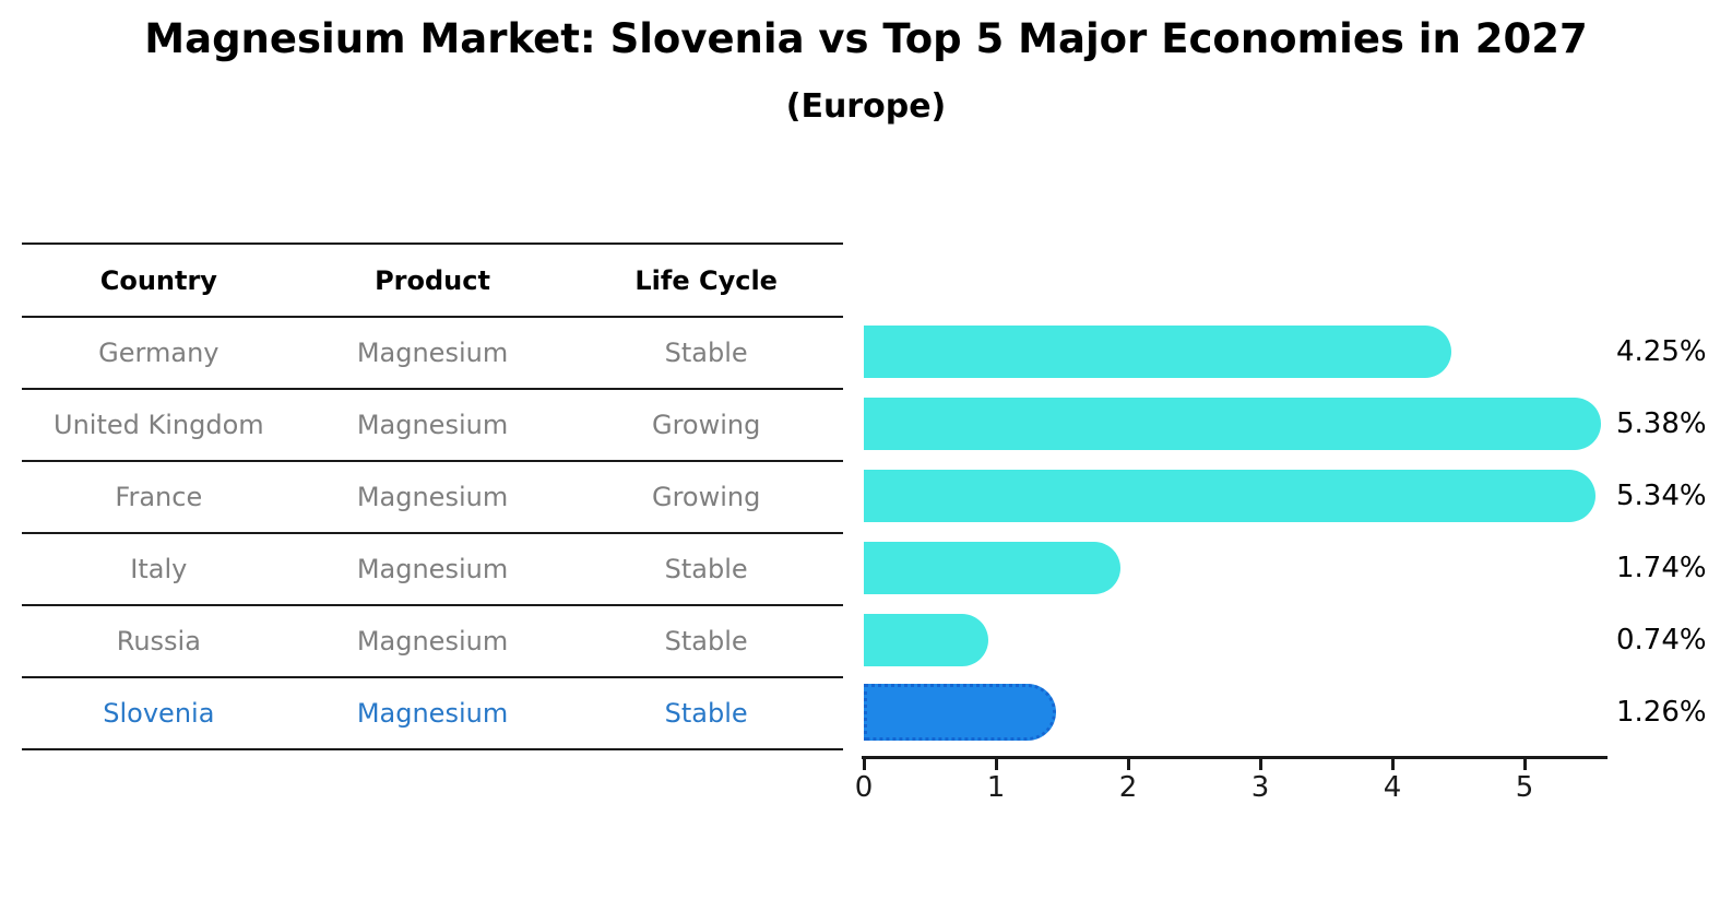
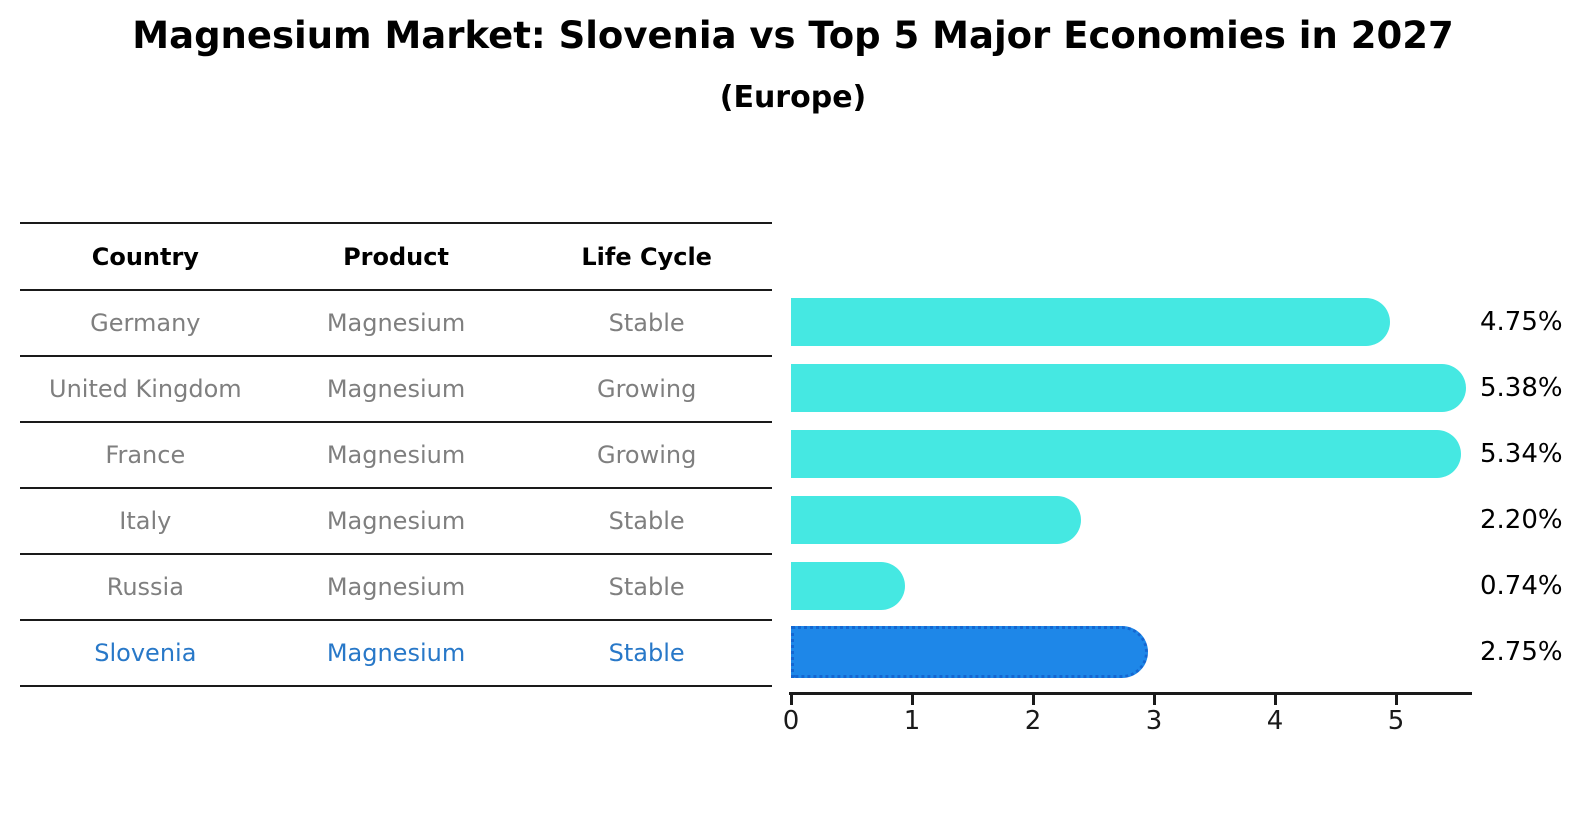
Germany: 4.25% -> 4.75%
Italy: 1.74% -> 2.20%
Slovenia: 1.26% -> 2.75%
